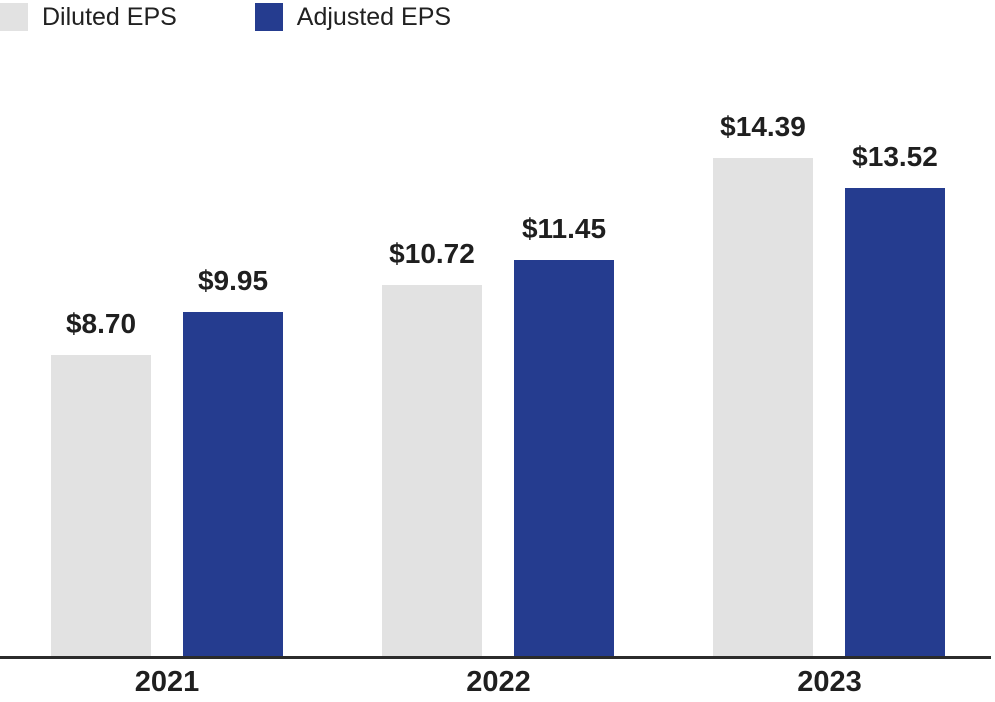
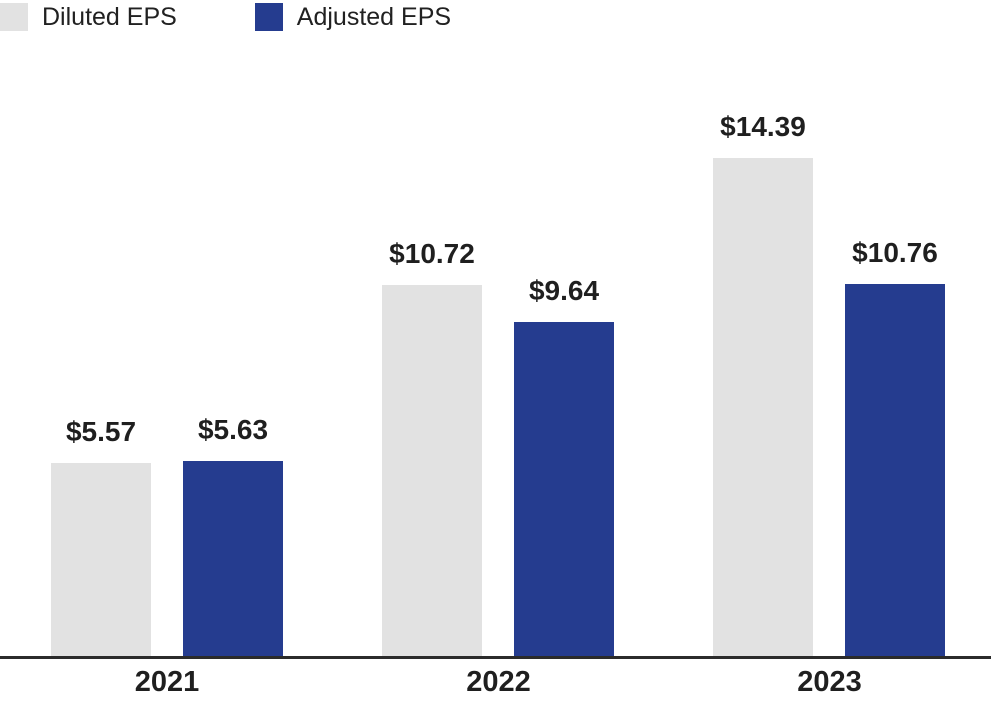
Diluted EPS/2021: $8.70 -> $5.57
Adjusted EPS/2021: $9.95 -> $5.63
Adjusted EPS/2022: $11.45 -> $9.64
Adjusted EPS/2023: $13.52 -> $10.76
